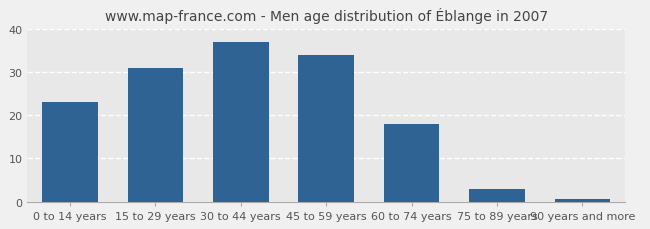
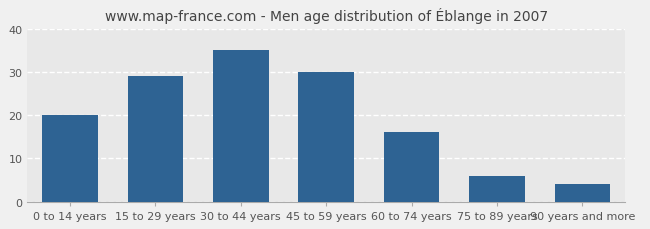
0 to 14 years: 23.0 -> 20.0
15 to 29 years: 31.0 -> 29.0
30 to 44 years: 37.0 -> 35.0
45 to 59 years: 34.0 -> 30.0
60 to 74 years: 18.0 -> 16.0
75 to 89 years: 3.0 -> 6.0
90 years and more: 0.5 -> 4.0
